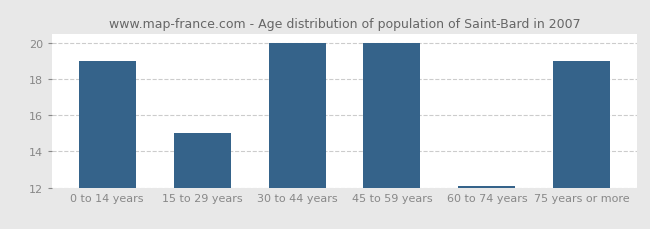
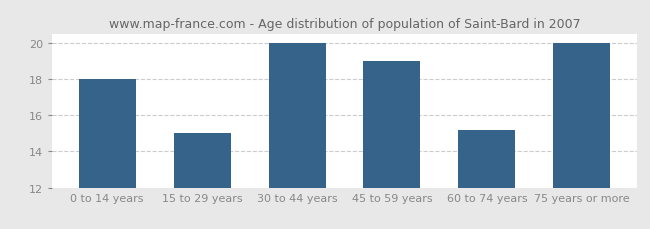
0 to 14 years: 19.0 -> 18.0
45 to 59 years: 20.0 -> 19.0
60 to 74 years: 12.1 -> 15.2
75 years or more: 19.0 -> 20.0
